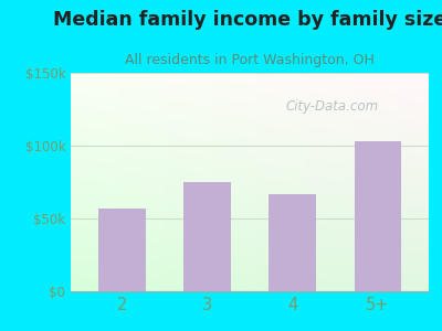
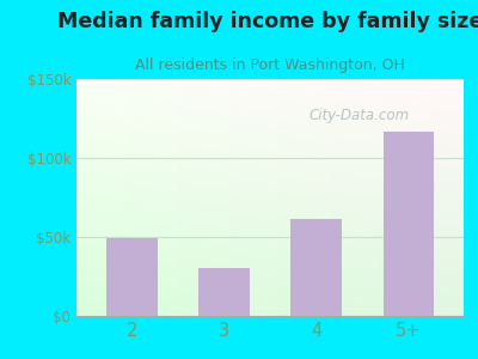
2: $57k -> $49k
3: $75k -> $30k
4: $67k -> $61k
5+: $103k -> $117k
